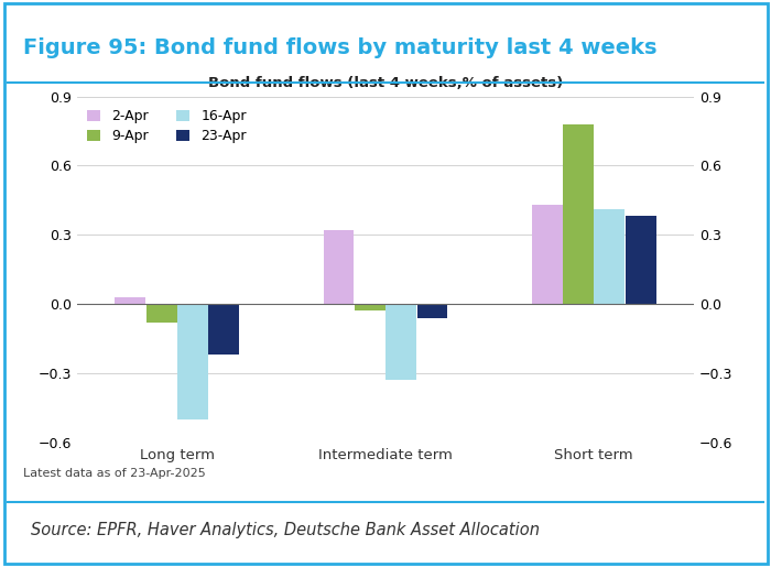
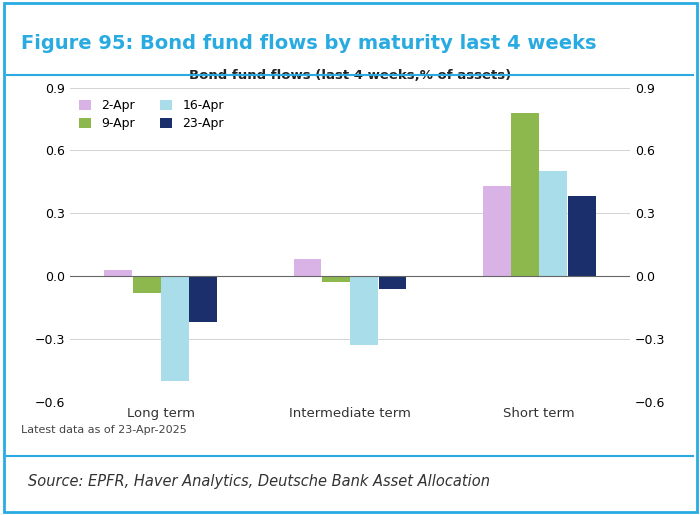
2-Apr/Intermediate term: 0.32 -> 0.08
16-Apr/Short term: 0.41 -> 0.50
